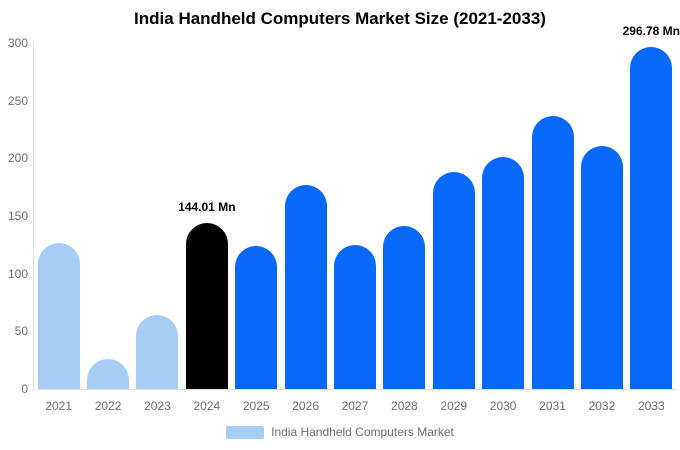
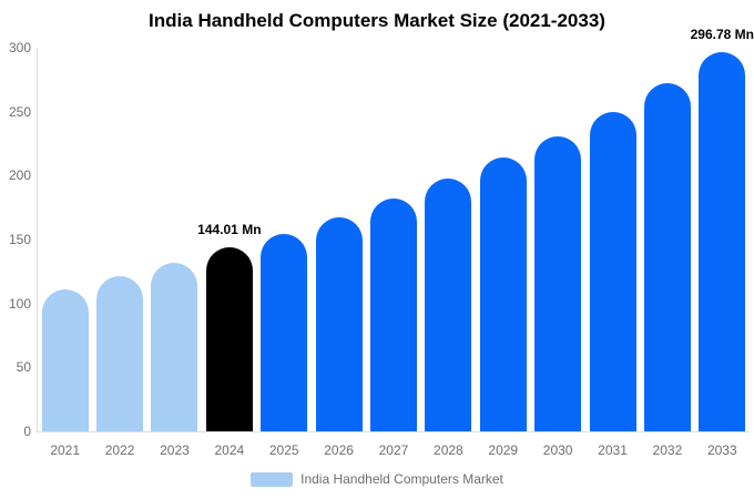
2021: 127 -> 111
2022: 26 -> 121
2023: 64 -> 132
2025: 124 -> 154
2026: 177 -> 167
2027: 125 -> 182
2028: 141 -> 198
2029: 188 -> 214
2030: 201 -> 231
2031: 237 -> 250
2032: 211 -> 272
